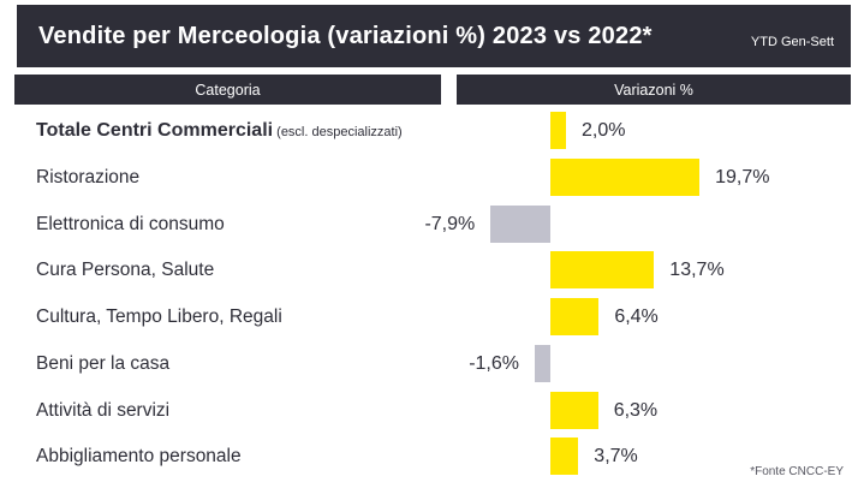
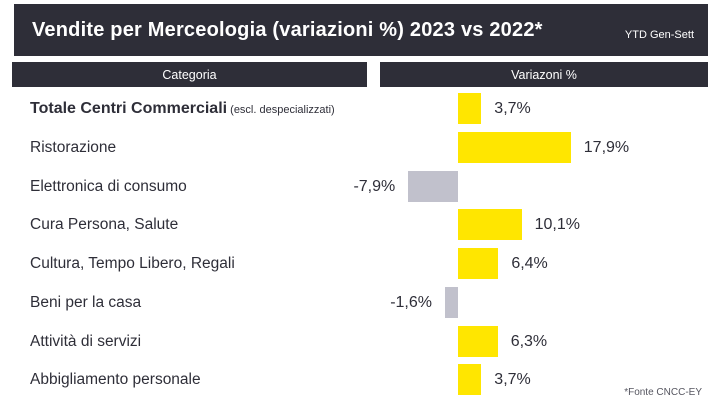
Totale Centri Commerciali: 2,0% -> 3,7%
Ristorazione: 19,7% -> 17,9%
Cura Persona, Salute: 13,7% -> 10,1%
